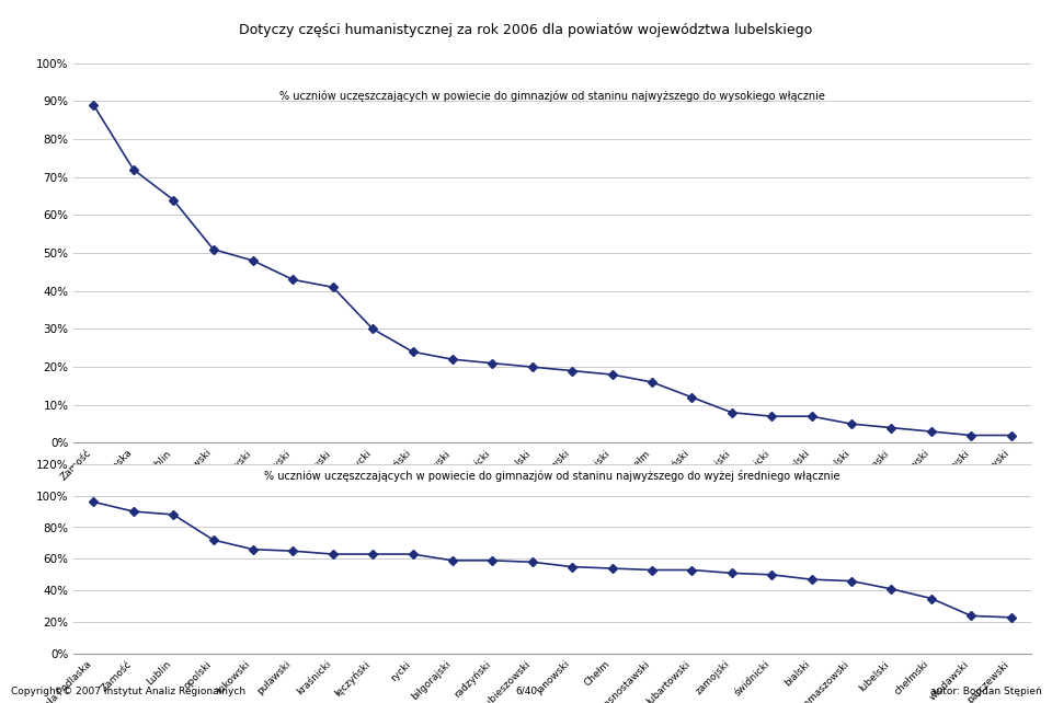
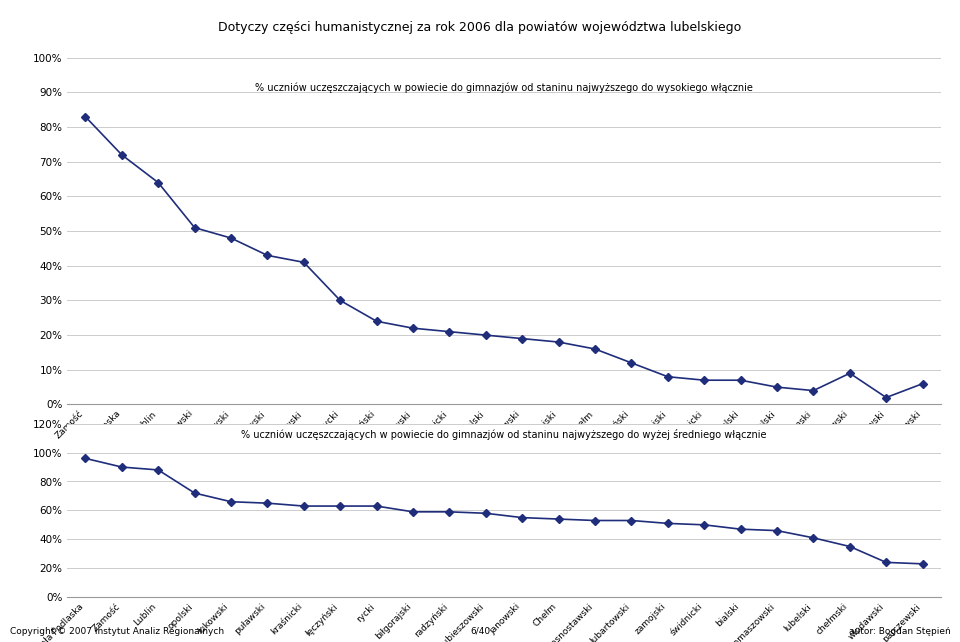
Zamość: 89% -> 83%
lubartowski: 3% -> 9%
włodawski: 2% -> 6%
